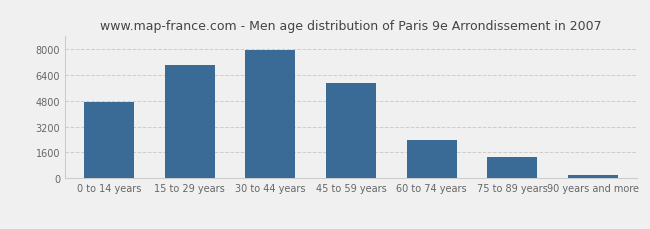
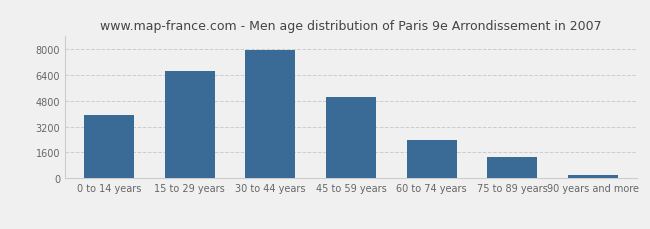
0 to 14 years: 4700 -> 3900
15 to 29 years: 7000 -> 6600
45 to 59 years: 5900 -> 5000
